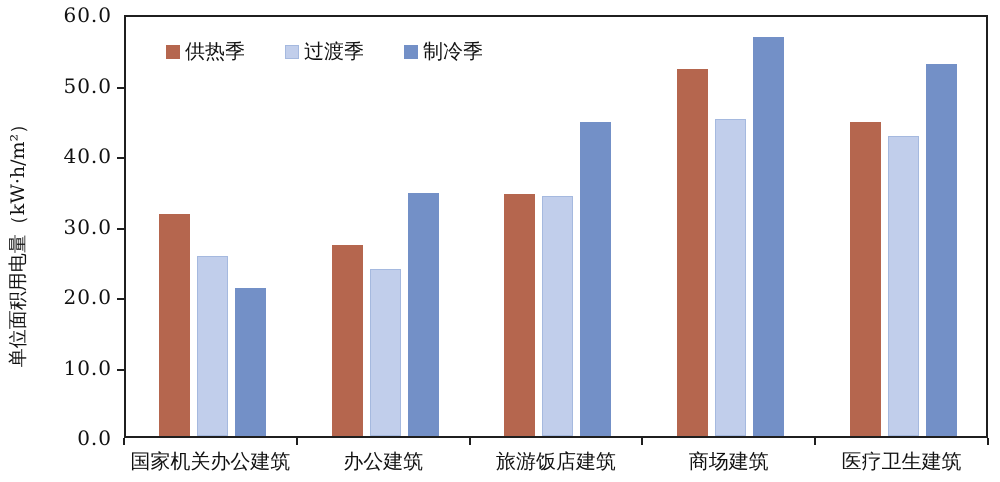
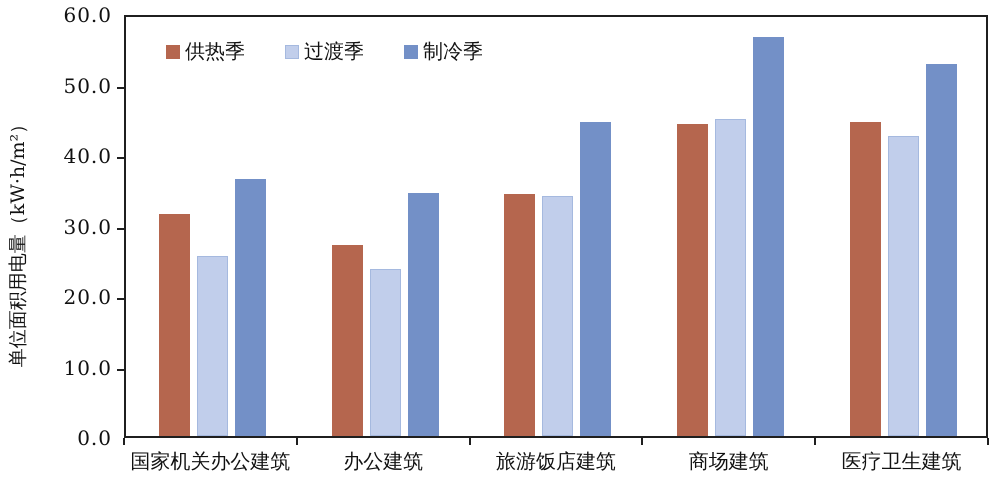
制冷季/国家机关办公建筑: 21 -> 36
供热季/商场建筑: 52 -> 44
